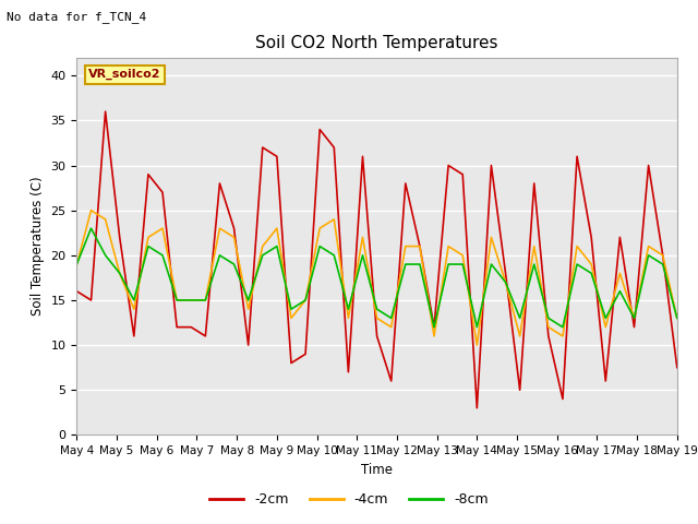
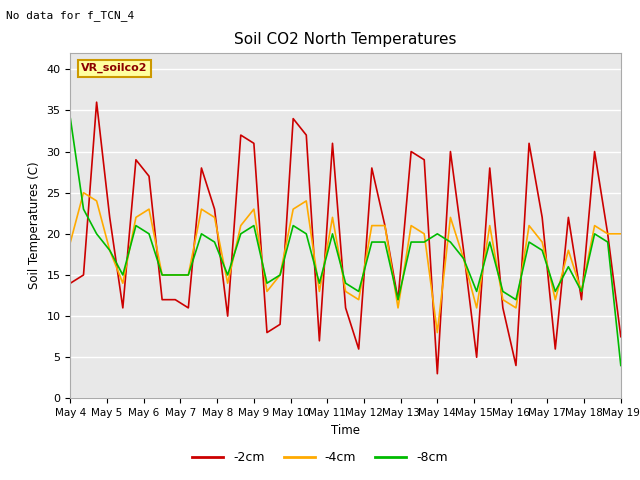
-2cm/May 4: 16.0 -> 14.0
-8cm/May 4: 19 -> 34
-4cm/May 14: 10 -> 8
-8cm/May 14: 12 -> 20
-4cm/May 19: 13 -> 20
-8cm/May 19: 13 -> 4
